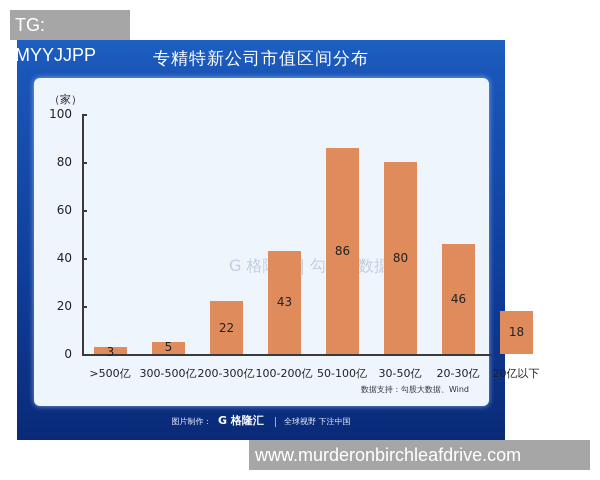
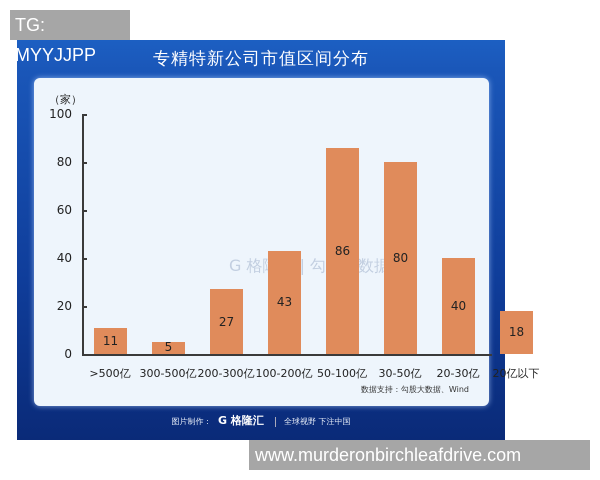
>500亿: 3 -> 11
200-300亿: 22 -> 27
20-30亿: 46 -> 40
